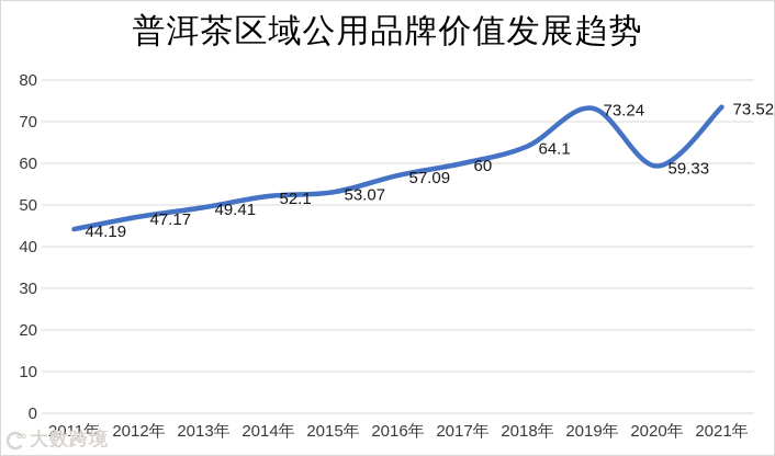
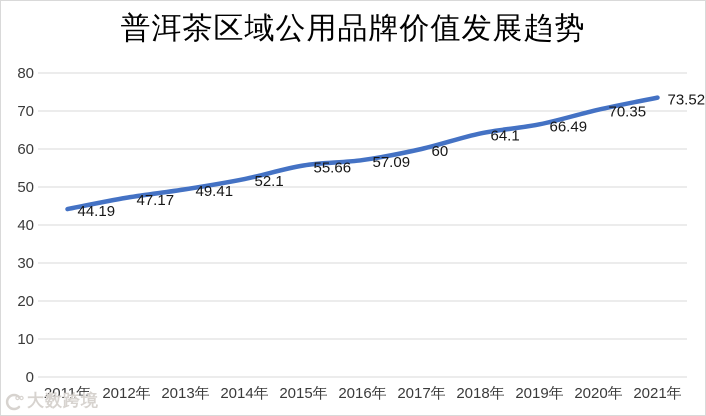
2015年: 53.07 -> 55.66
2019年: 73.24 -> 66.49
2020年: 59.33 -> 70.35
